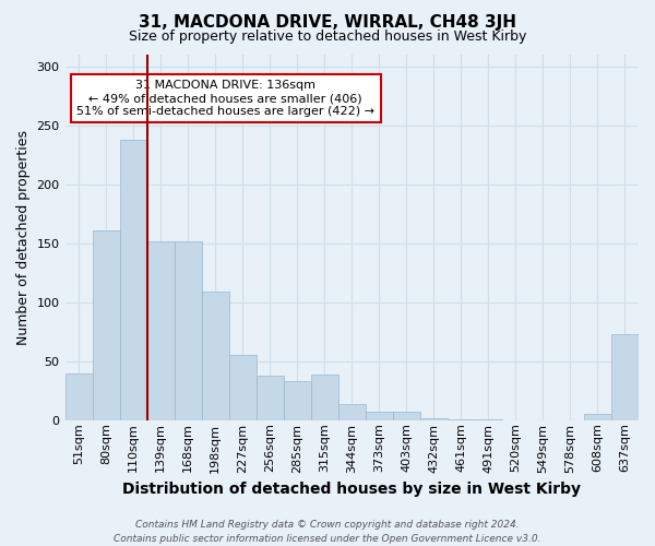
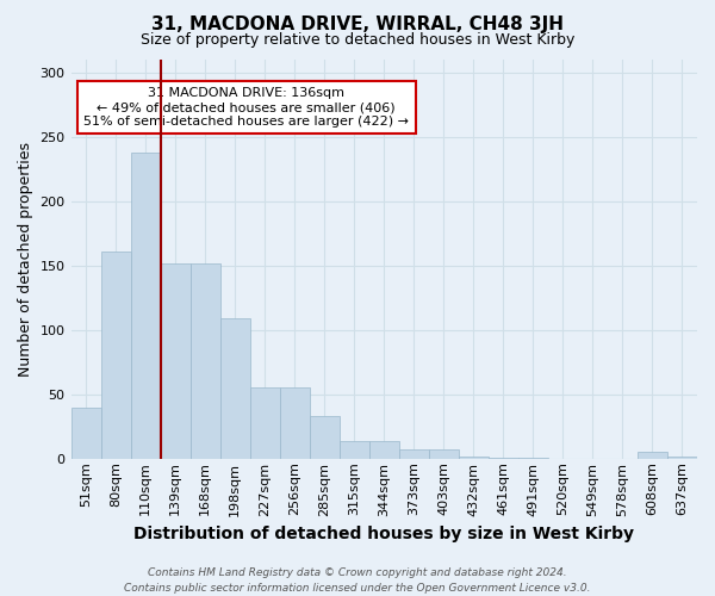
256sqm: 38 -> 55
315sqm: 39 -> 14
637sqm: 73 -> 2
